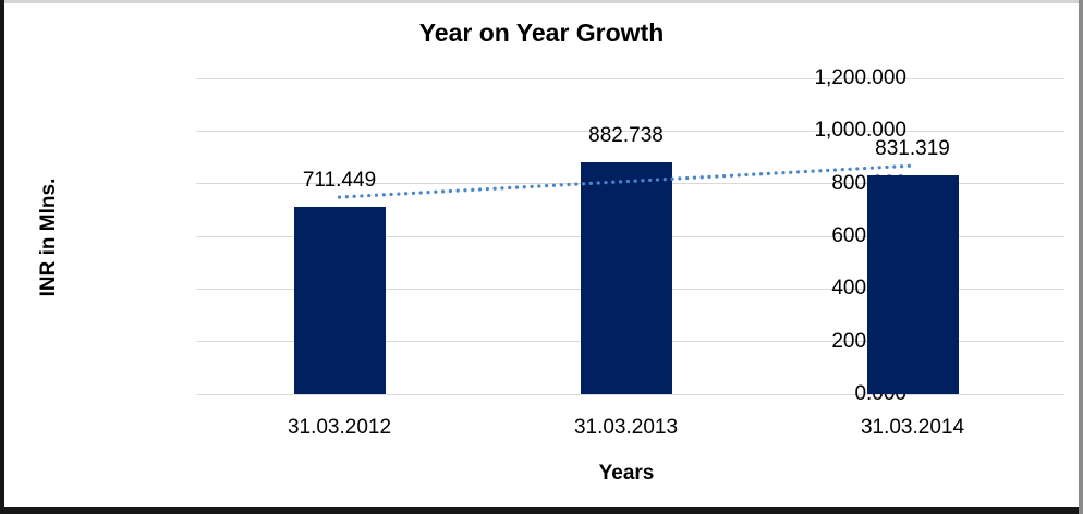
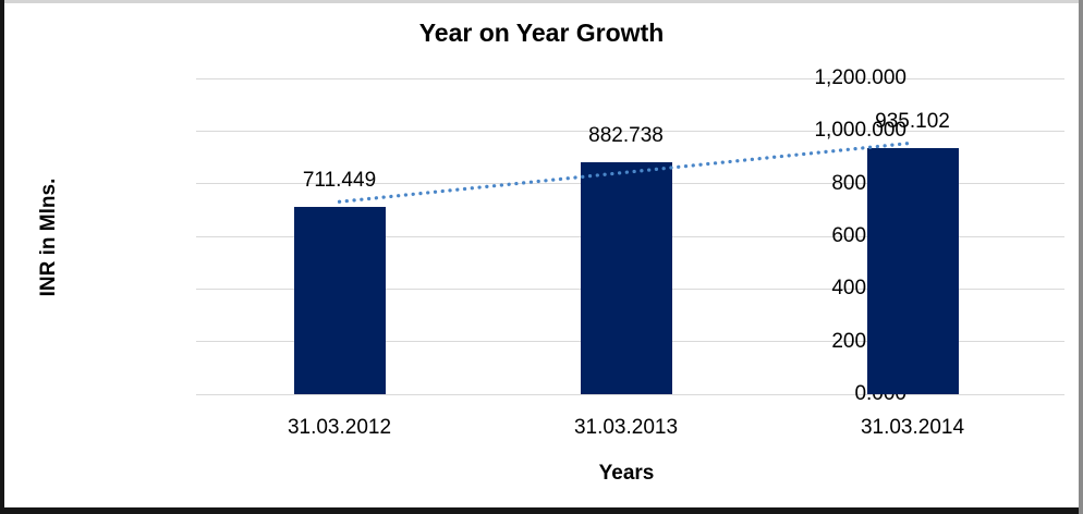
31.03.2014: 831.319 -> 935.102
